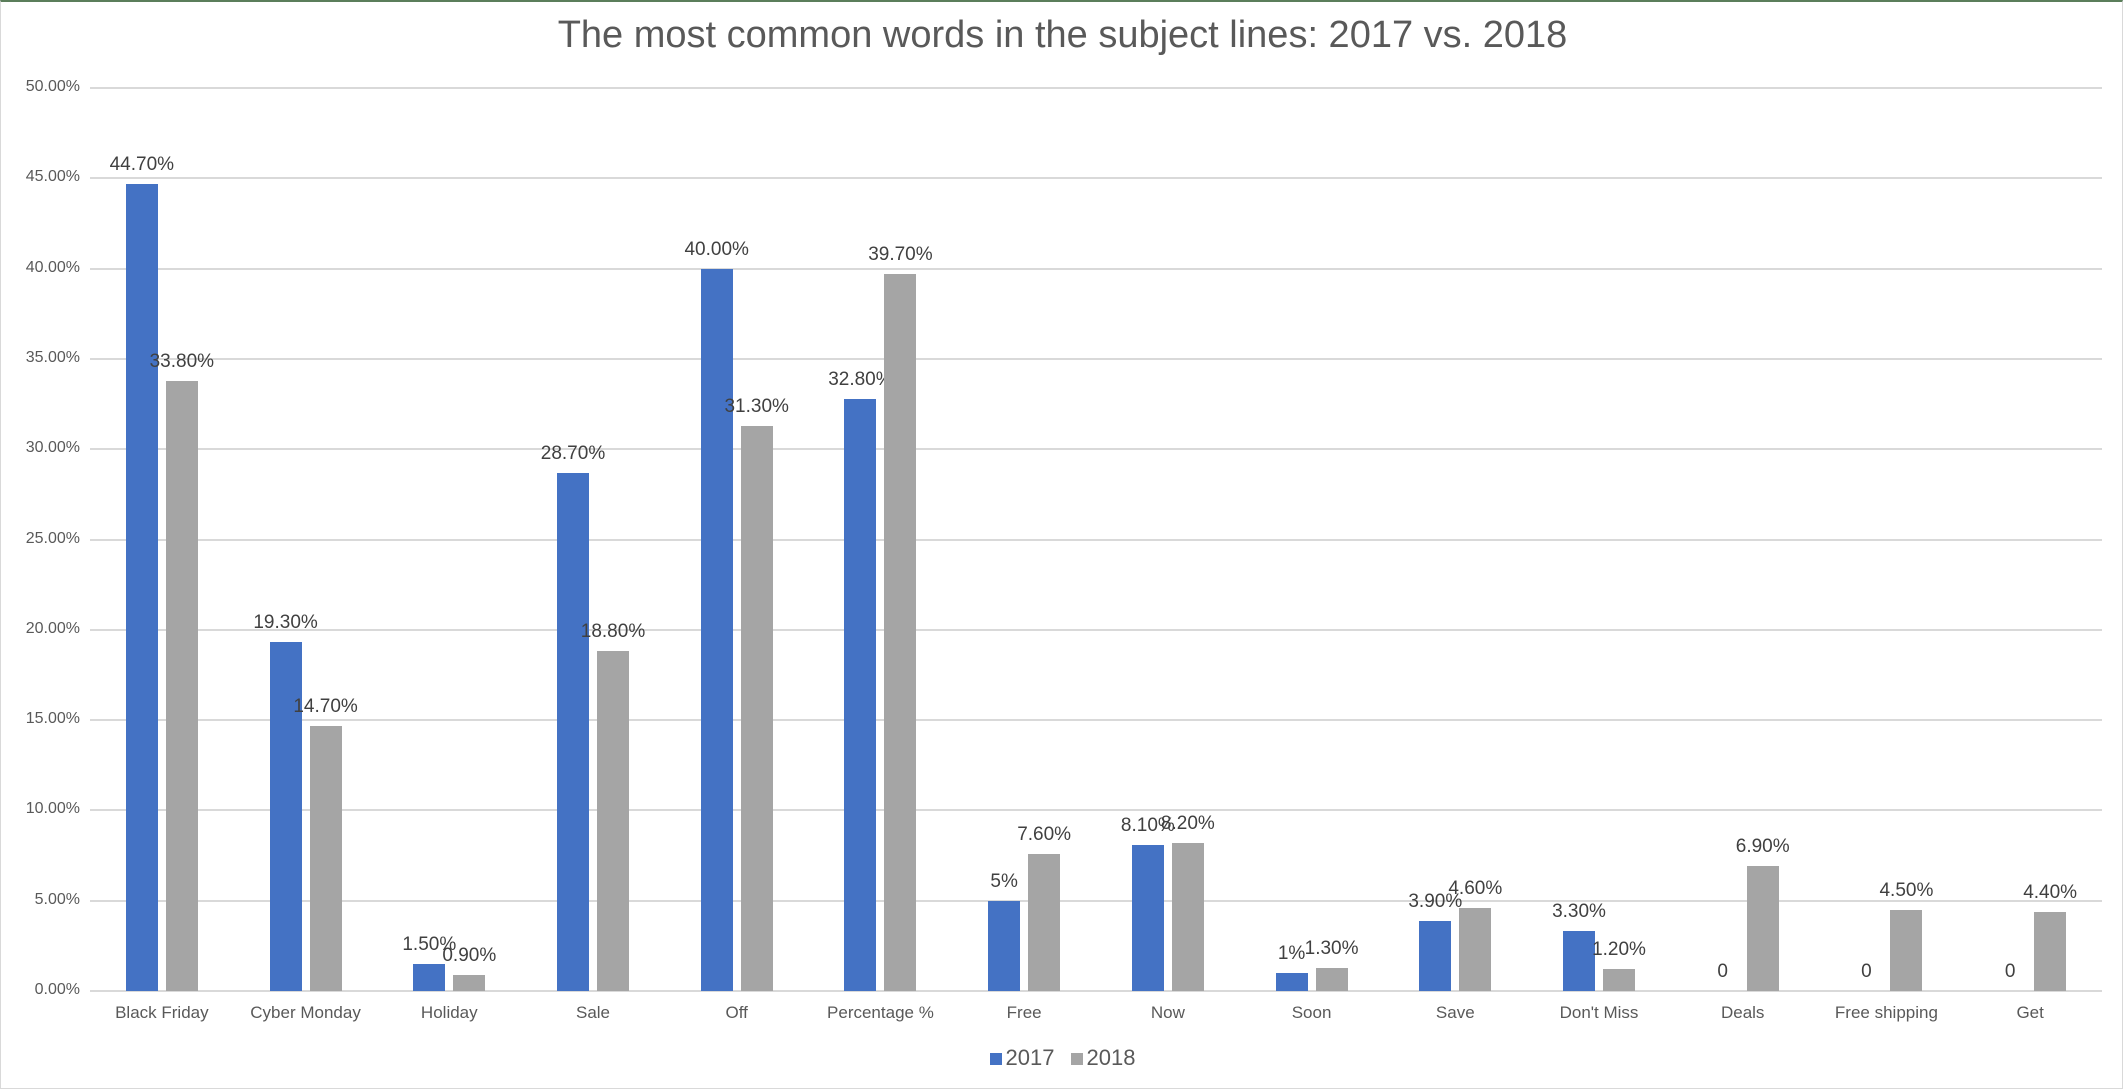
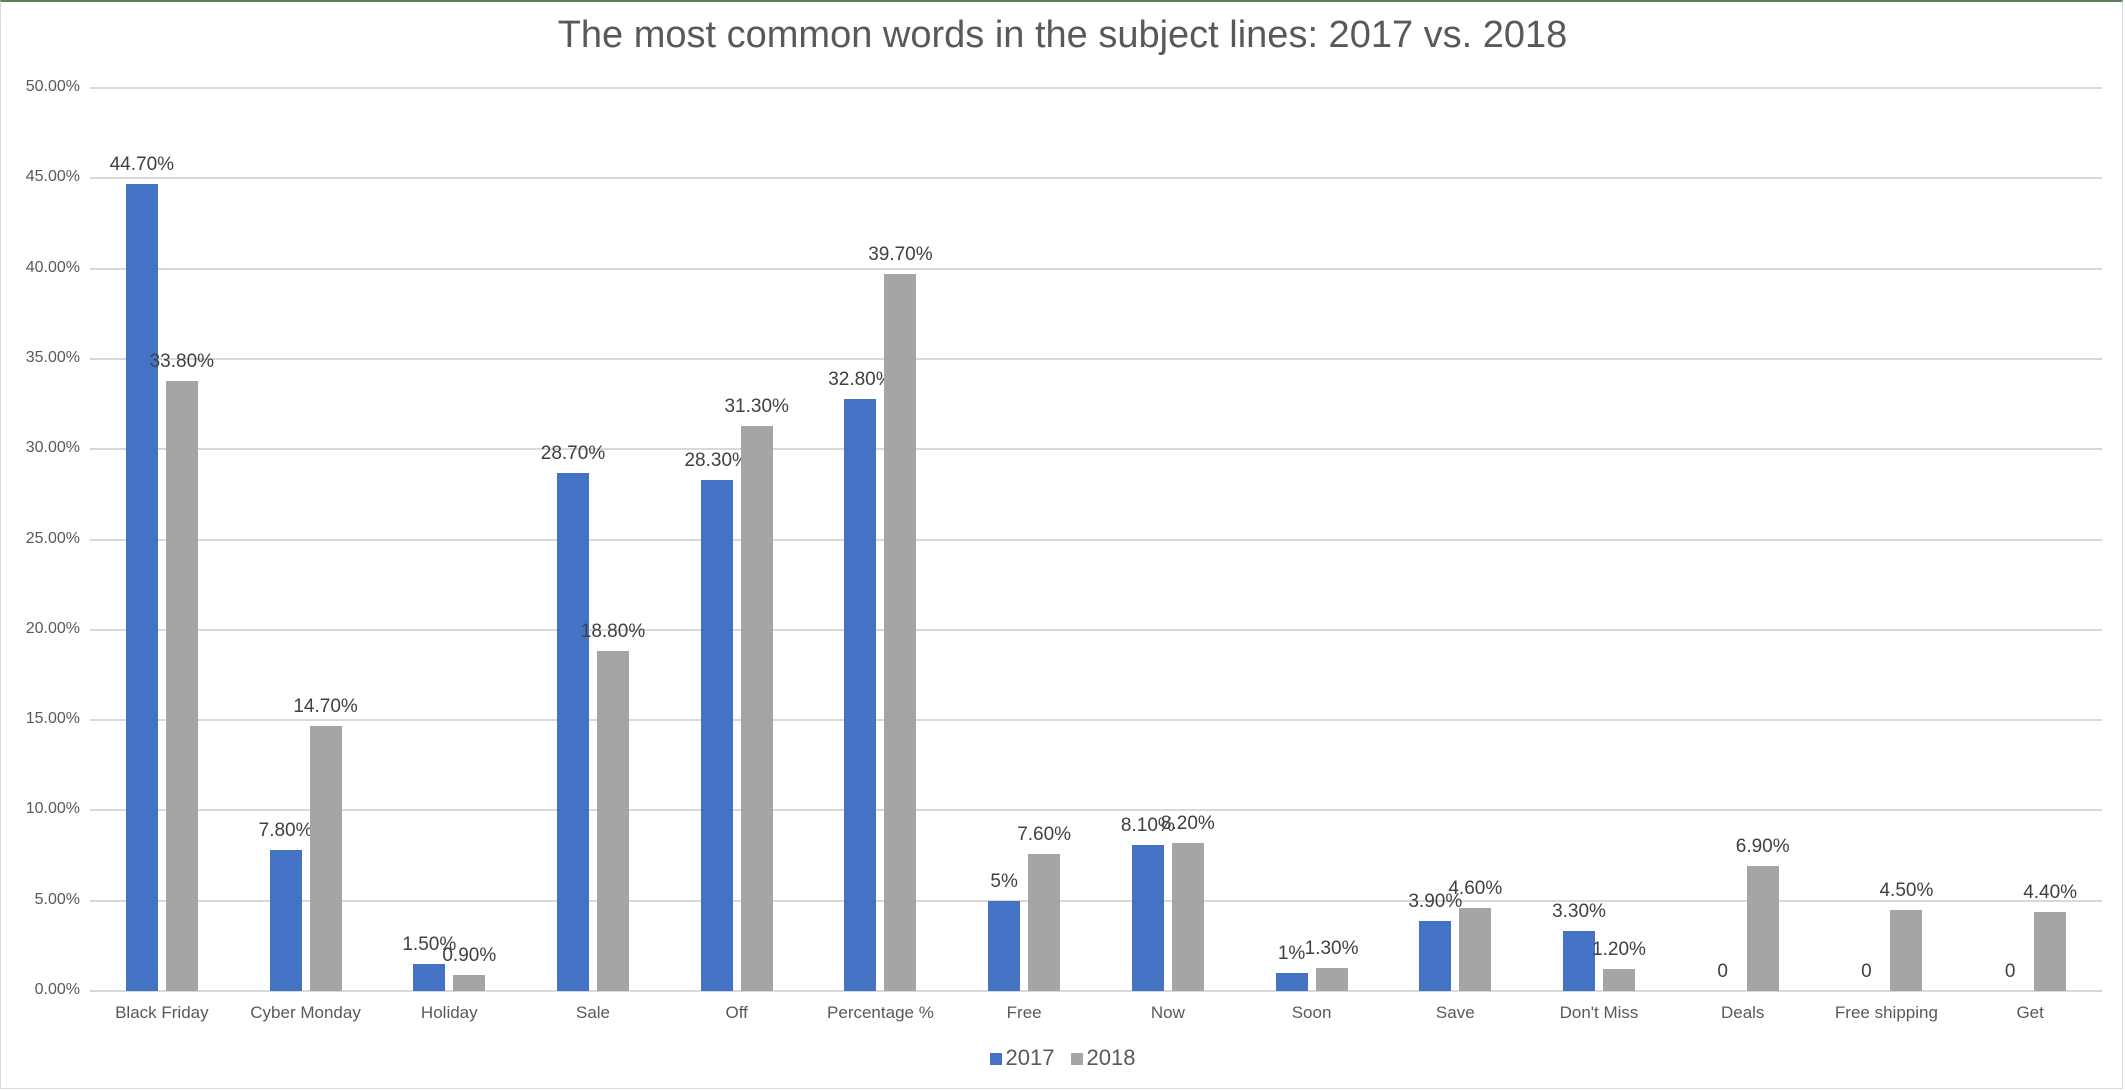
2017/Cyber Monday: 19.30% -> 7.80%
2017/Off: 40.00% -> 28.30%
